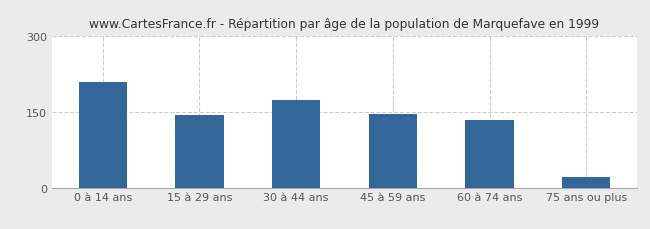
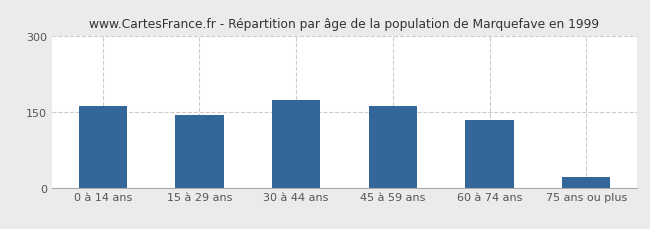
0 à 14 ans: 208 -> 161
45 à 59 ans: 146 -> 162
